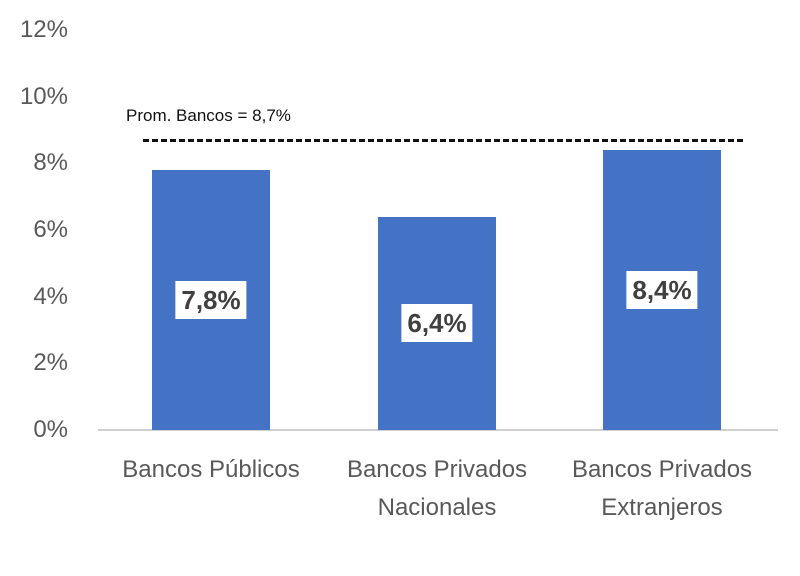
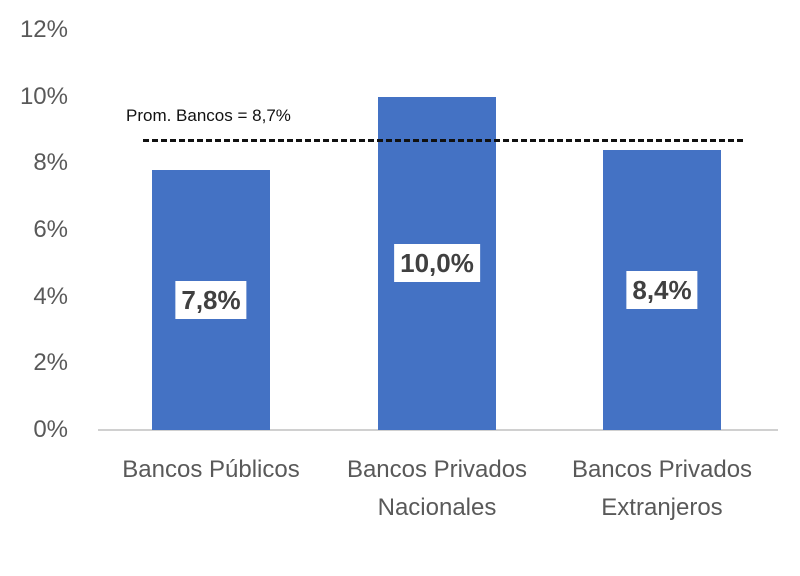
Bancos Privados Nacionales: 6,4% -> 10,0%
